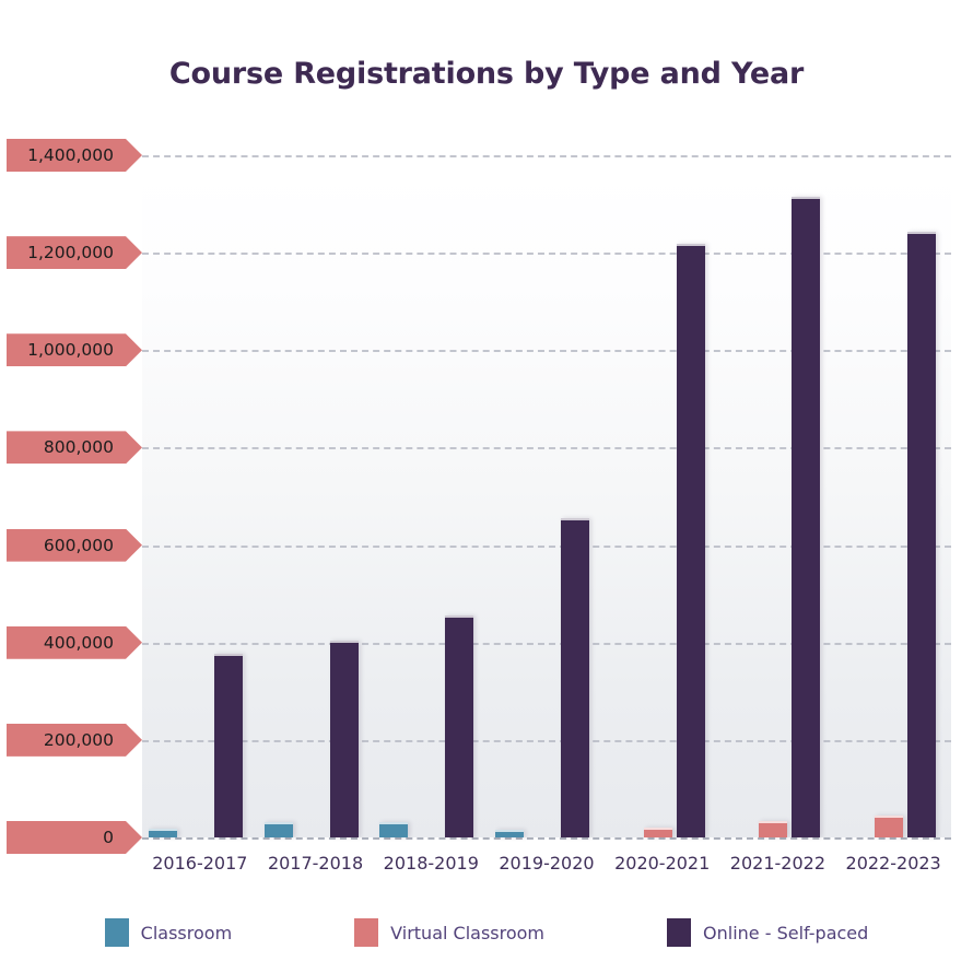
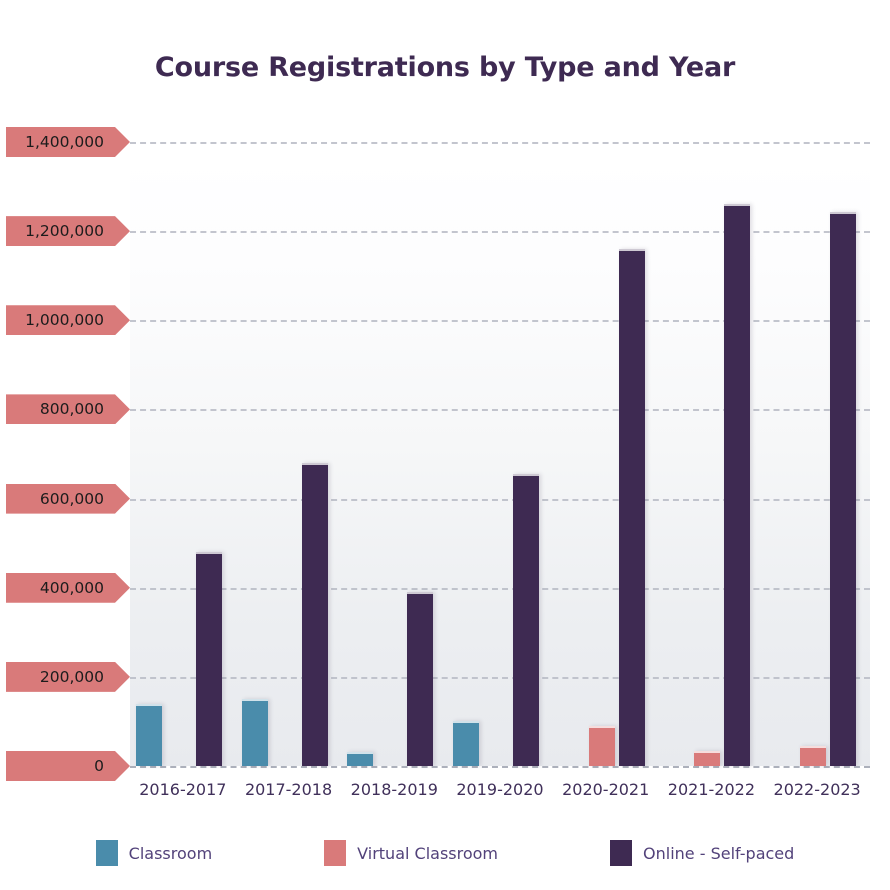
Classroom/2016-2017: 20000 -> 140000
Online - Self-paced/2016-2017: 380000 -> 480000
Classroom/2017-2018: 30000 -> 150000
Online - Self-paced/2017-2018: 400000 -> 680000
Online - Self-paced/2018-2019: 460000 -> 390000
Classroom/2019-2020: 20000 -> 100000
Virtual Classroom/2020-2021: 20000 -> 90000
Online - Self-paced/2020-2021: 1220000 -> 1160000
Online - Self-paced/2021-2022: 1320000 -> 1260000
